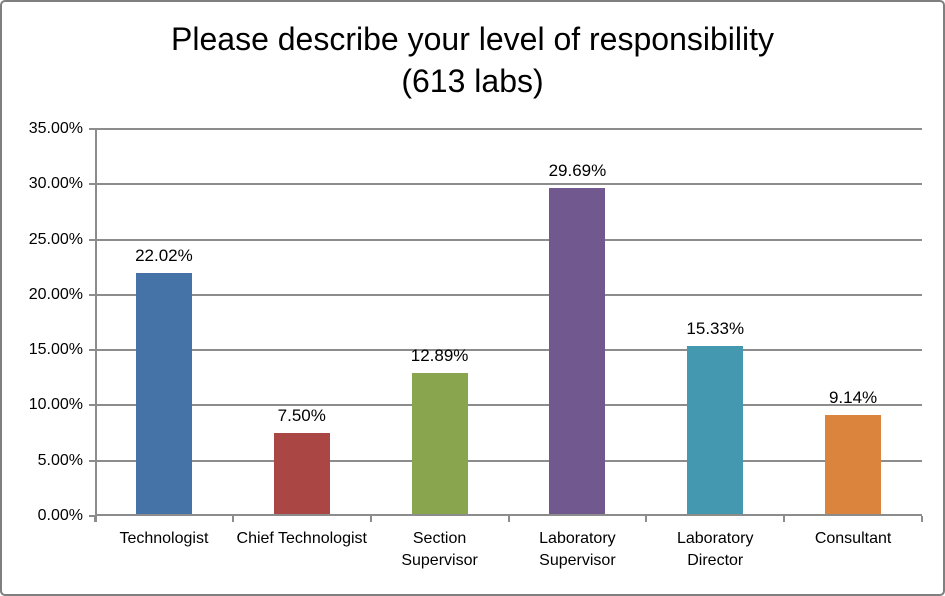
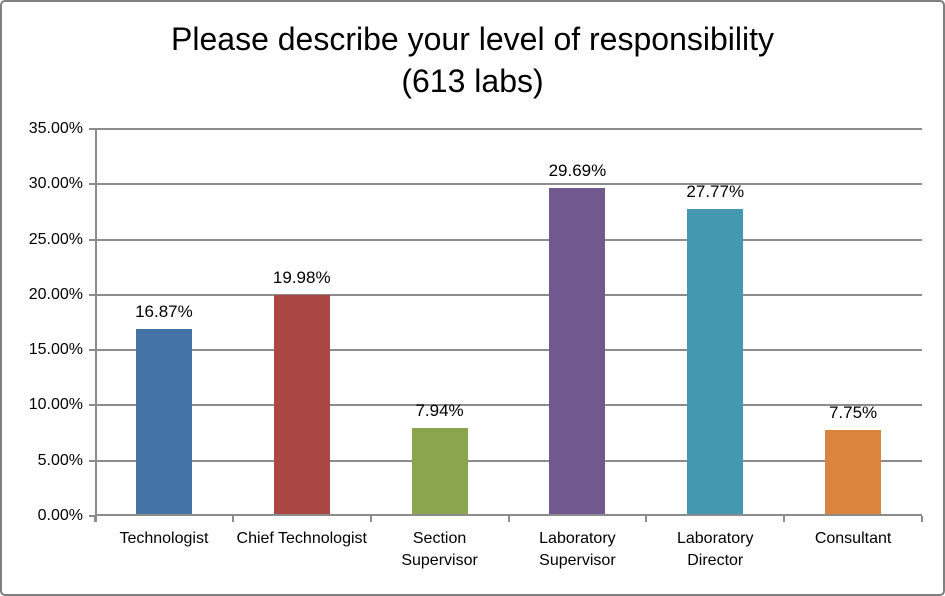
Technologist: 22.02% -> 16.87%
Chief Technologist: 7.50% -> 19.98%
Section Supervisor: 12.89% -> 7.94%
Laboratory Director: 15.33% -> 27.77%
Consultant: 9.14% -> 7.75%
